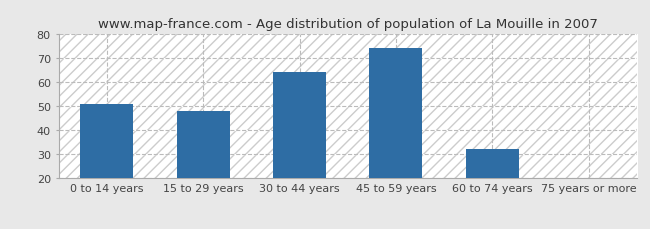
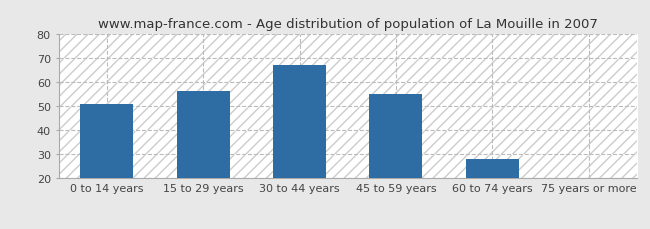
15 to 29 years: 48 -> 56
30 to 44 years: 64 -> 67
45 to 59 years: 74 -> 55
60 to 74 years: 32 -> 28
